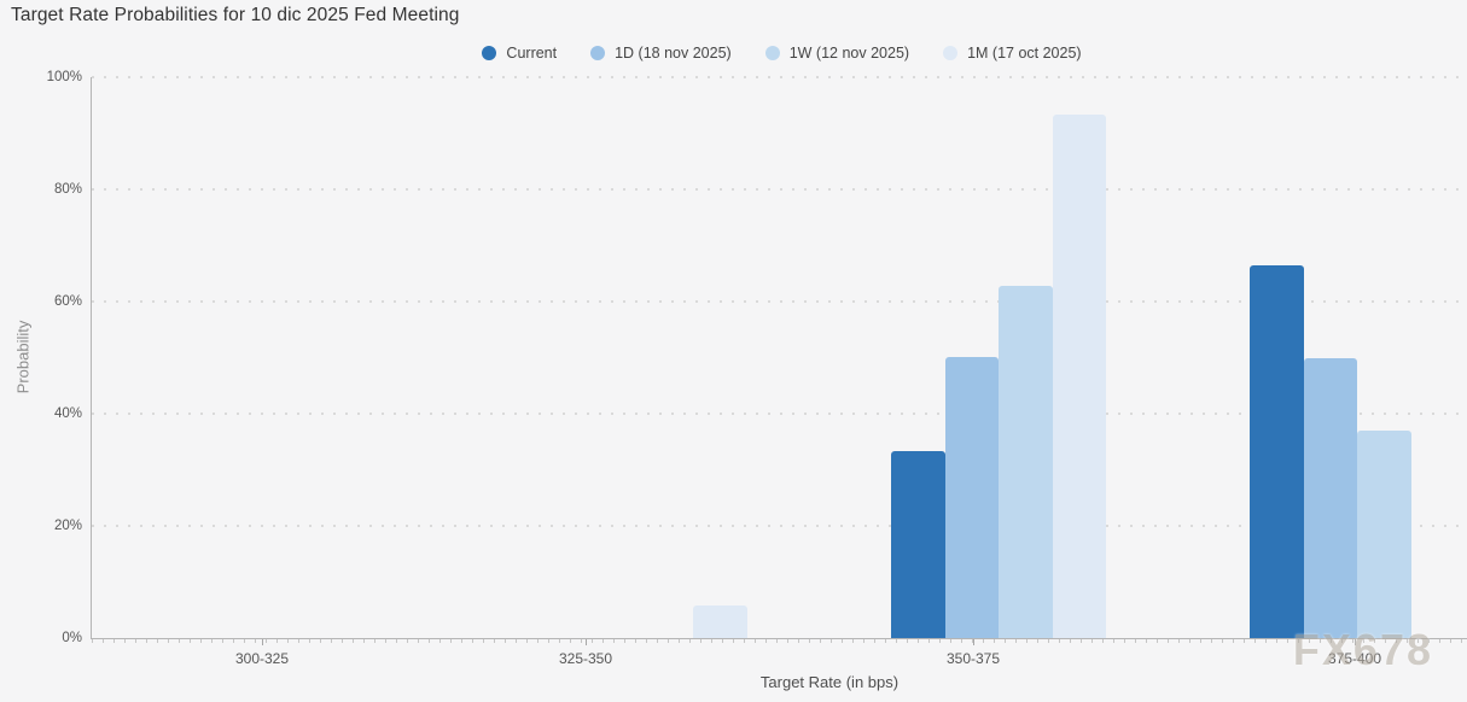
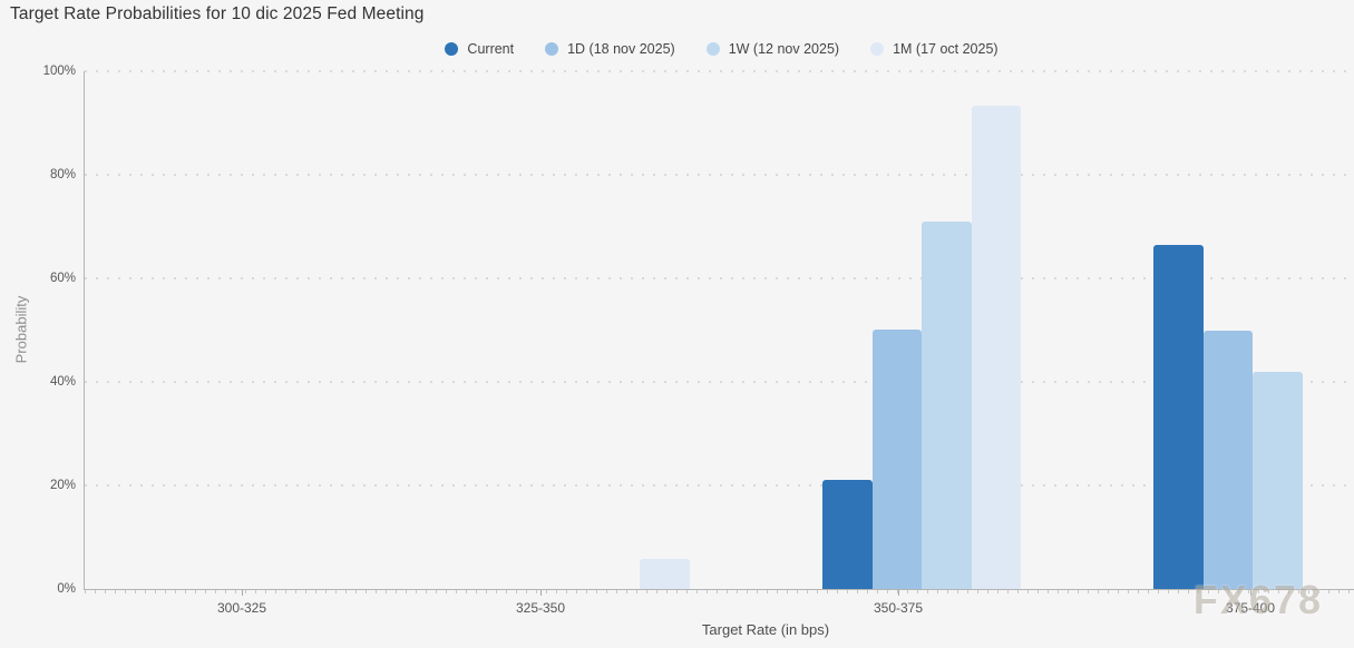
Current/350-375: 33% -> 21%
1W (12 nov 2025)/350-375: 63% -> 71%
1W (12 nov 2025)/375-400: 37% -> 42%
